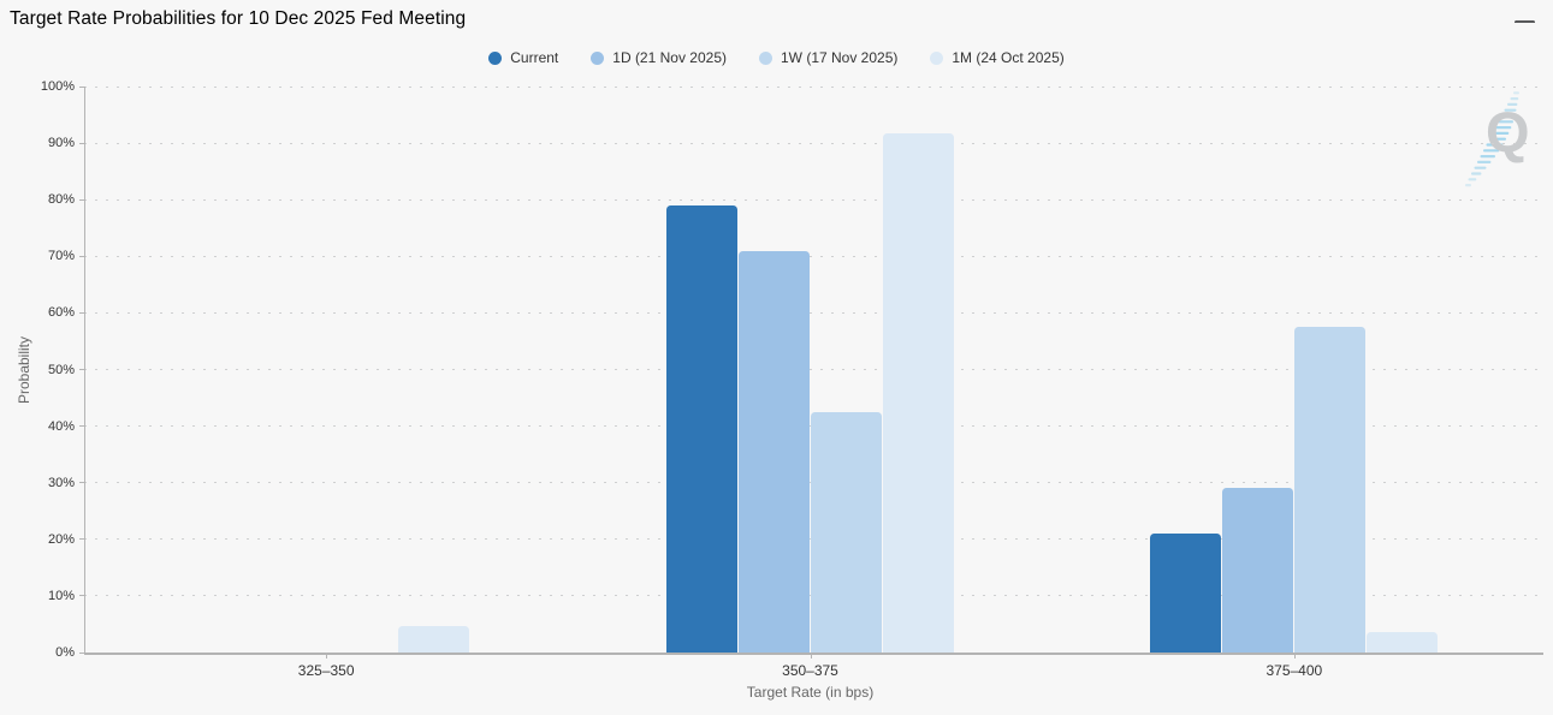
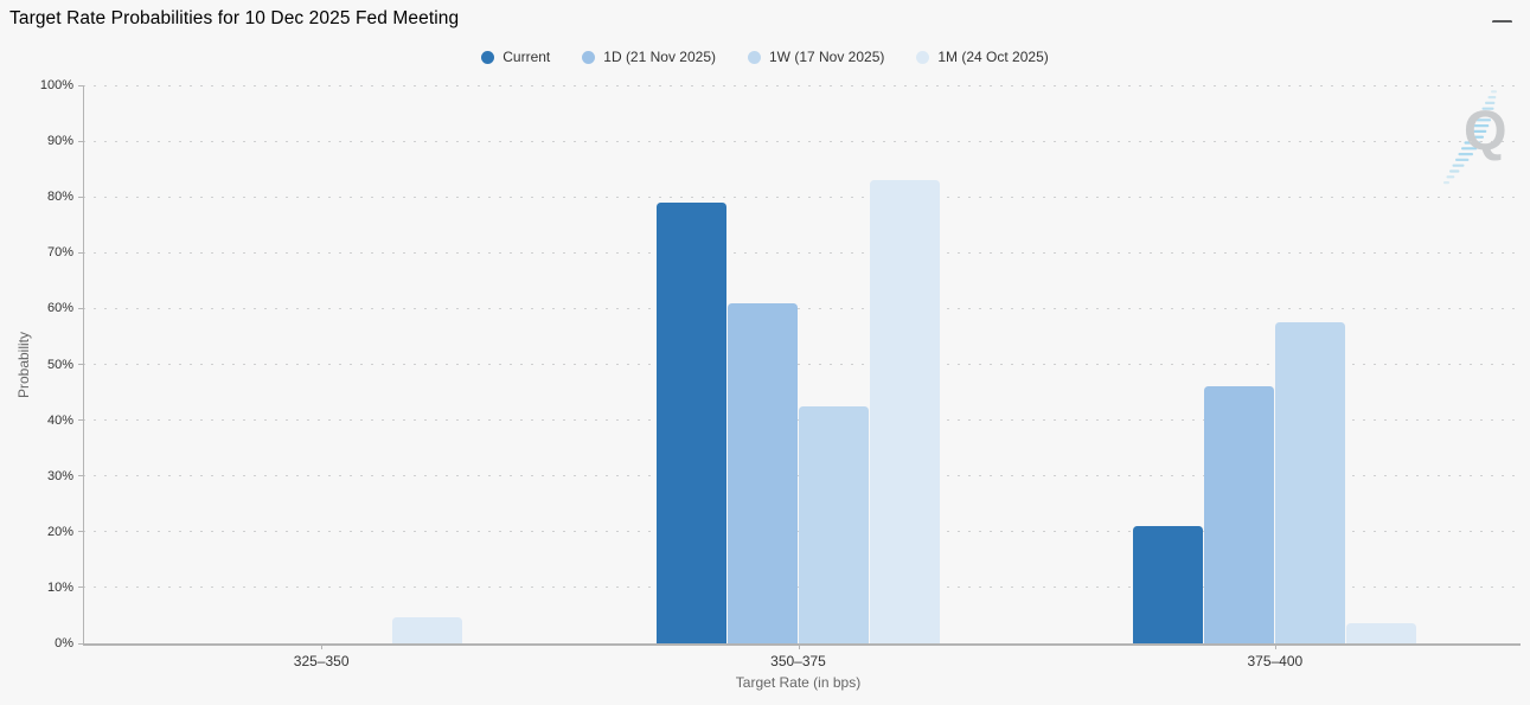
1D (21 Nov 2025)/350–375: 71% -> 61%
1M (24 Oct 2025)/350–375: 92% -> 83%
1D (21 Nov 2025)/375–400: 29% -> 46%
